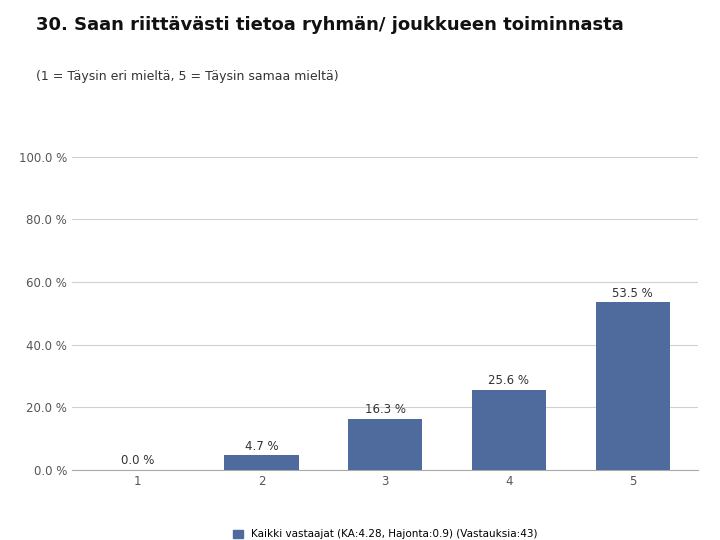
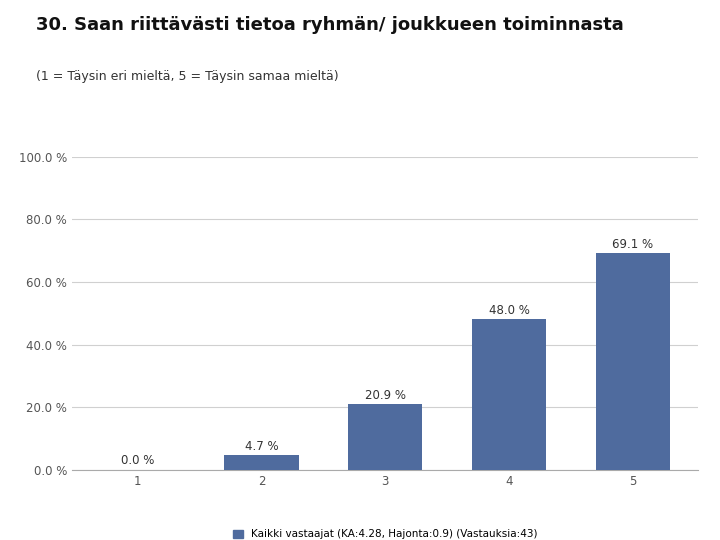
3: 16.3 -> 20.9
4: 25.6 -> 48.0
5: 53.5 -> 69.1
